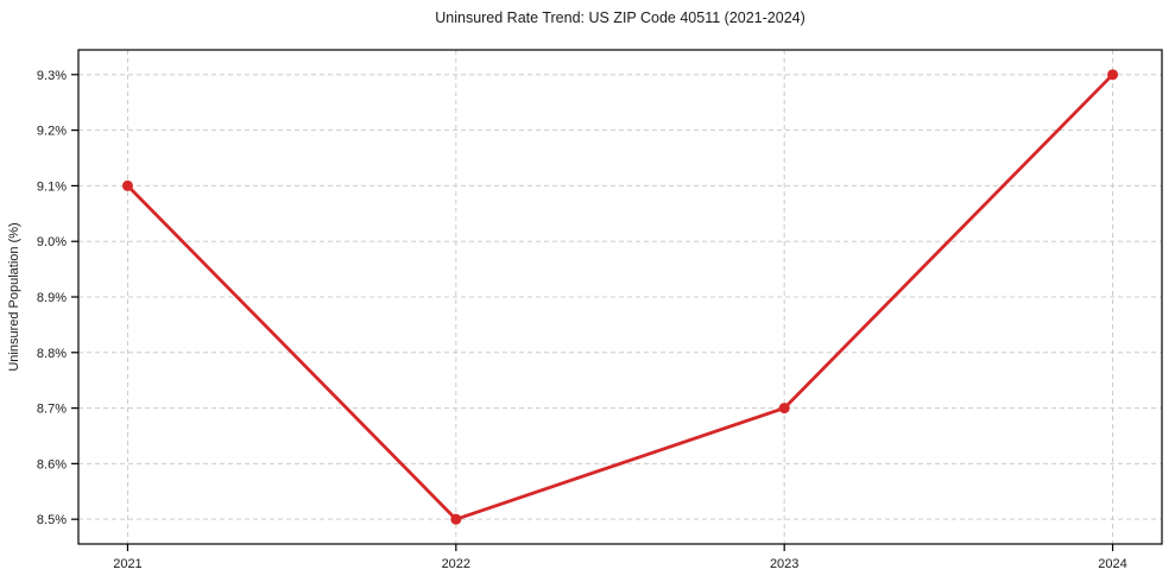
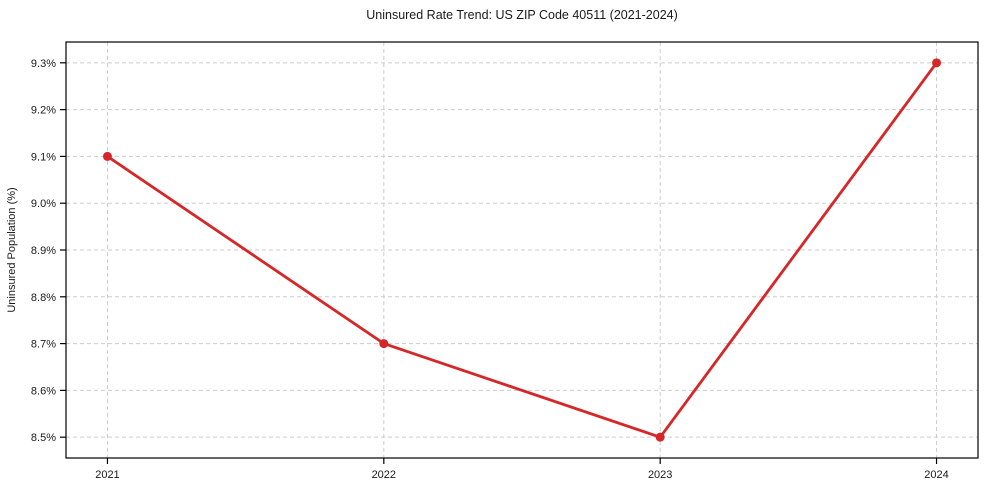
2022: 8.5% -> 8.7%
2023: 8.7% -> 8.5%
